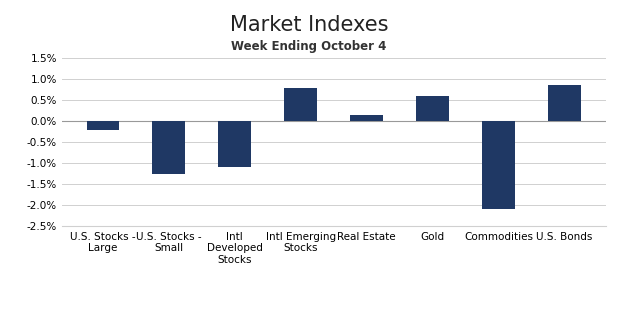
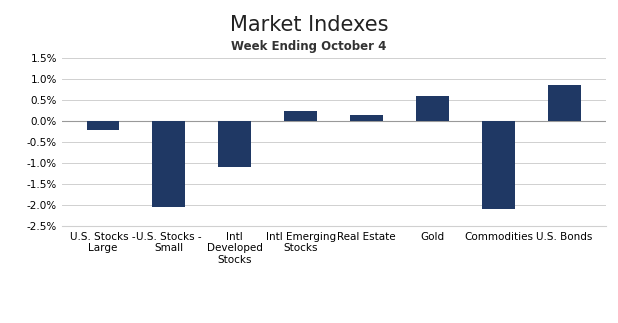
U.S. Stocks - Small: -1.25% -> -2.05%
Intl Emerging Stocks: 0.80% -> 0.25%
